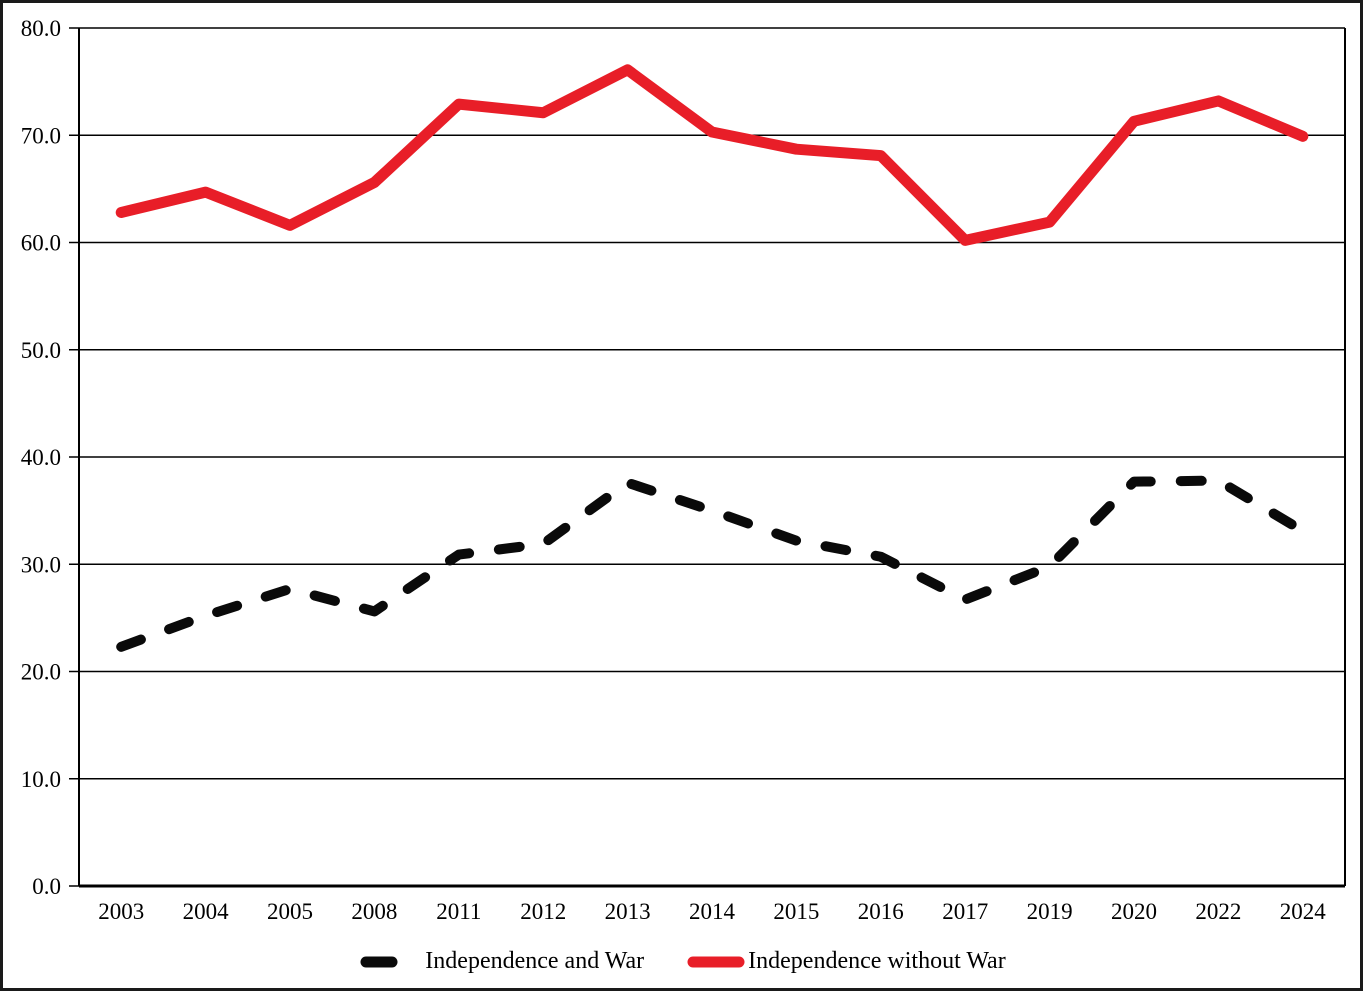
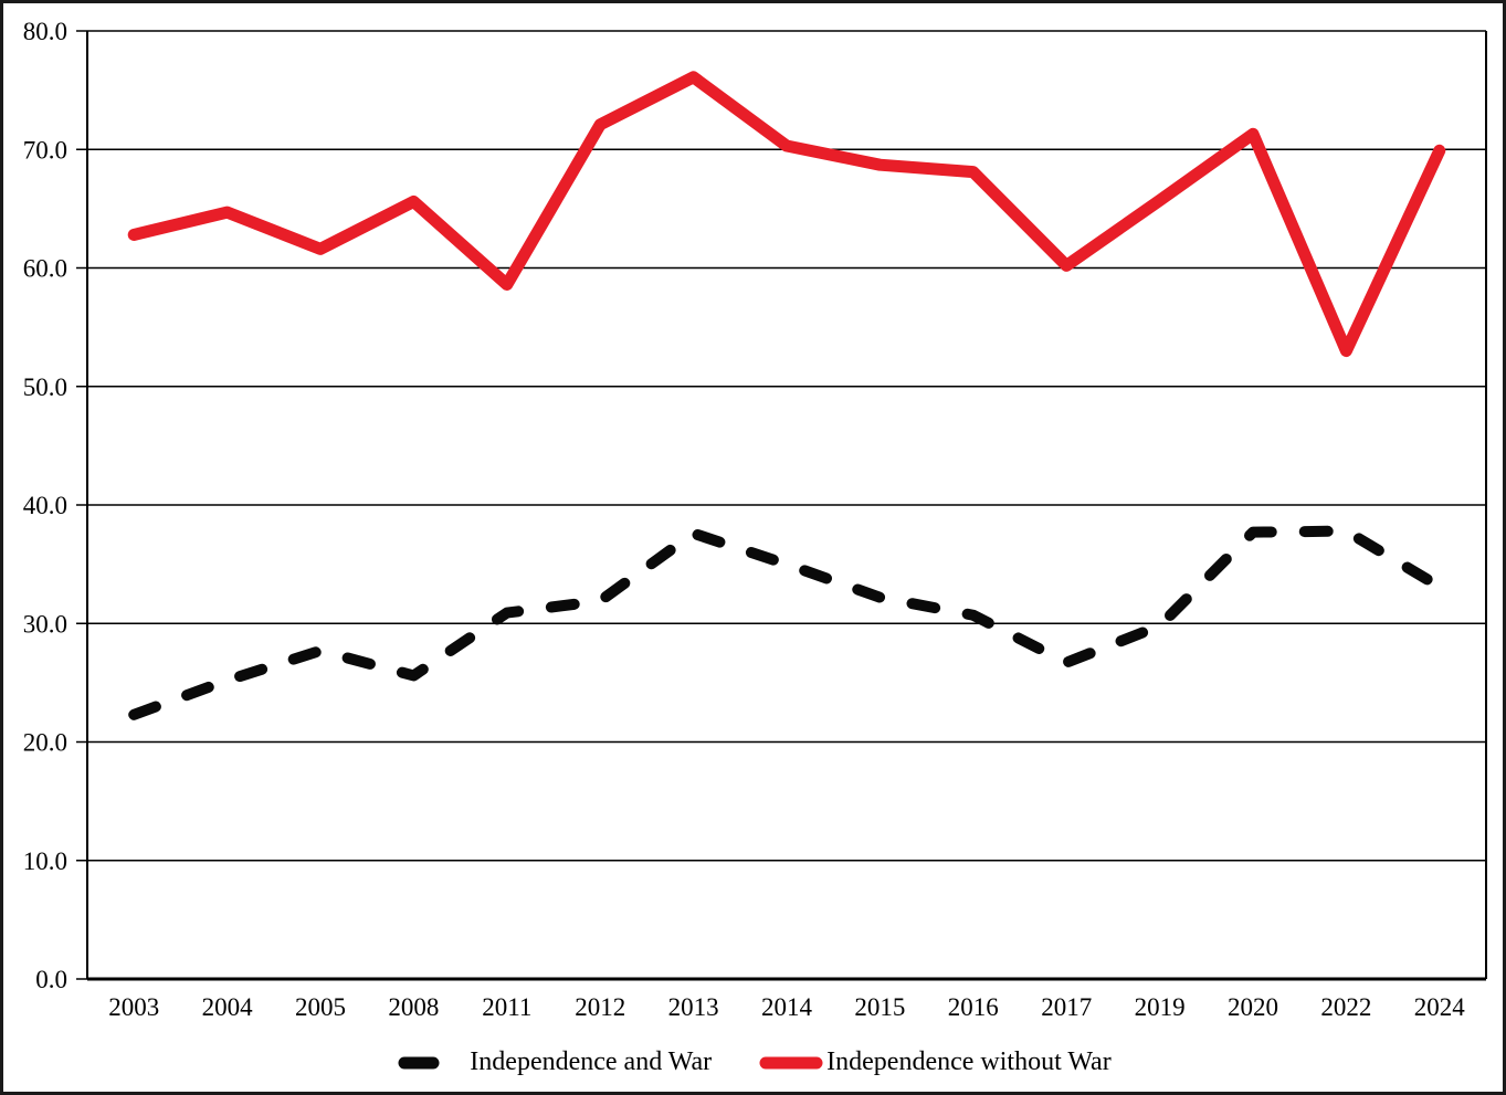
Independence without War/2011: 72.9 -> 58.6
Independence without War/2019: 61.9 -> 65.7
Independence without War/2022: 73.2 -> 53.0
